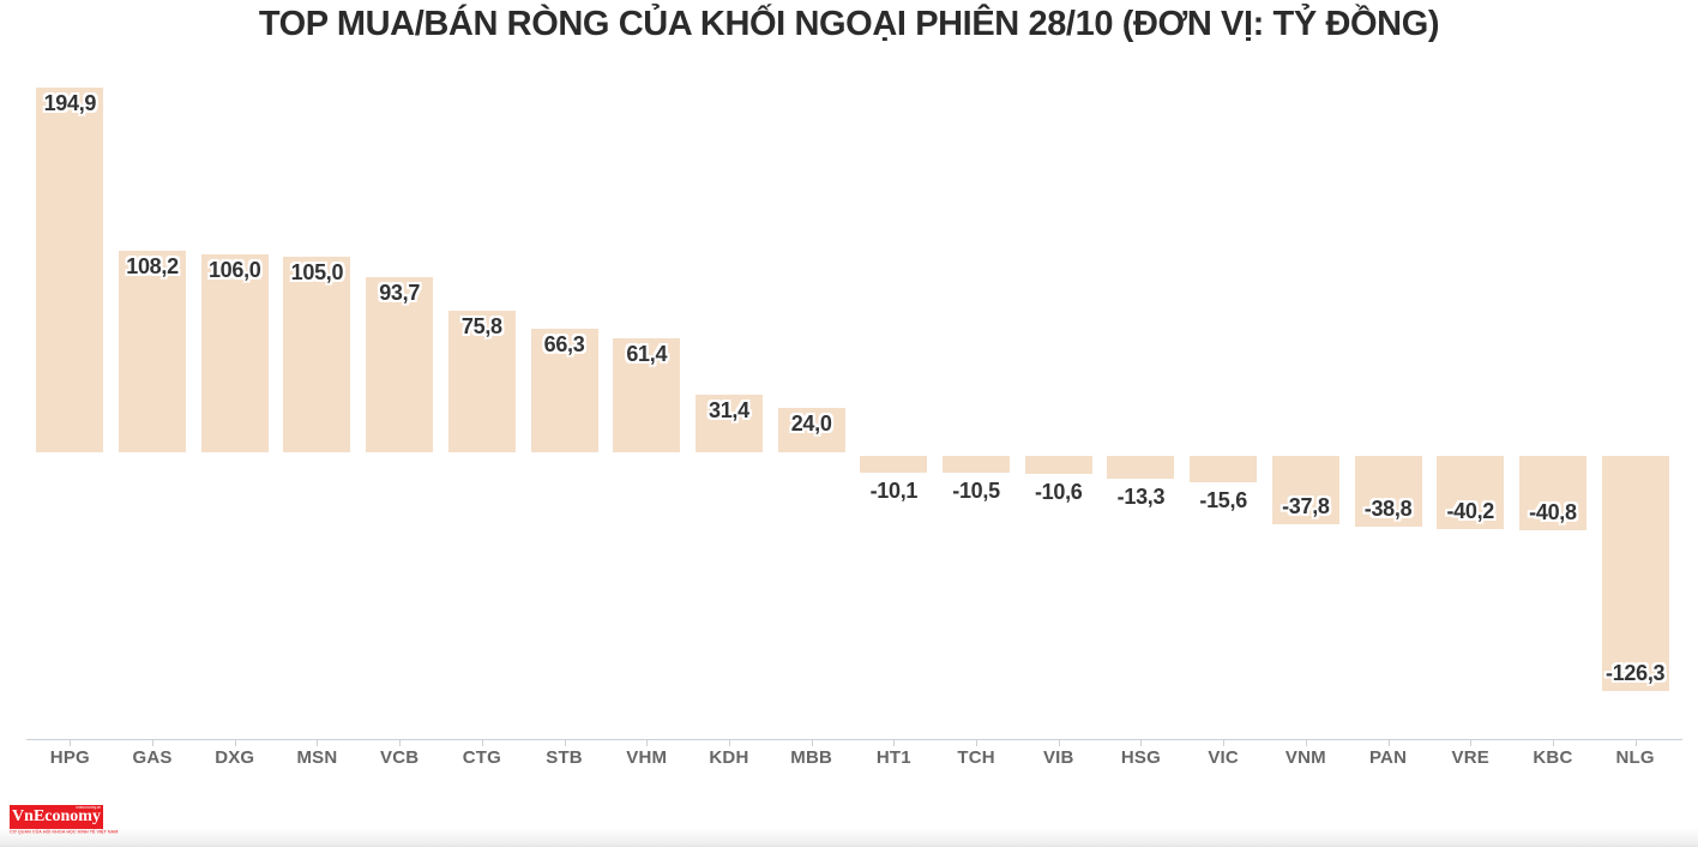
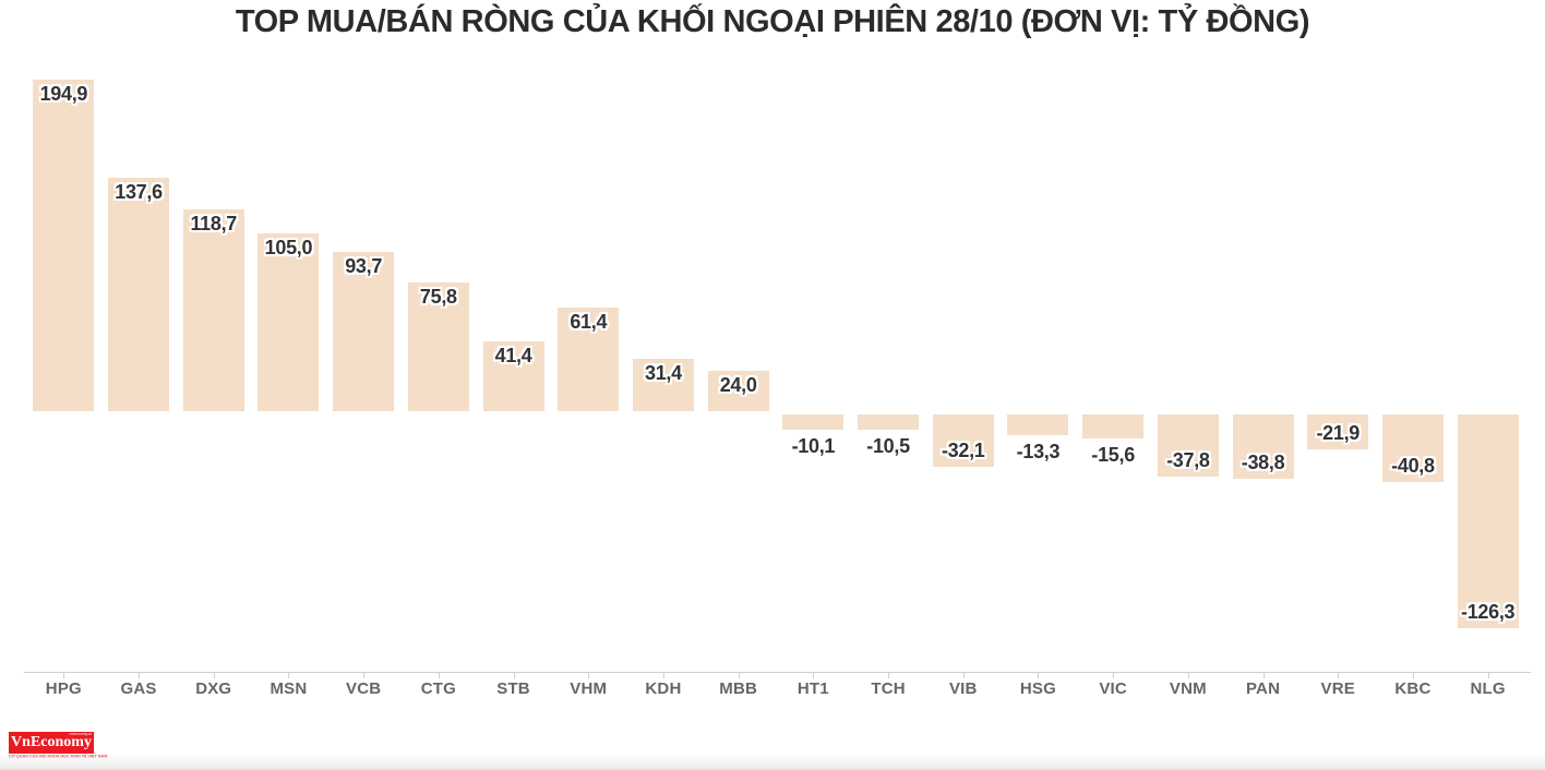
GAS: 108,2 -> 137,6
DXG: 106,0 -> 118,7
STB: 66,3 -> 41,4
VIB: -10,6 -> -32,1
VRE: -40,2 -> -21,9
